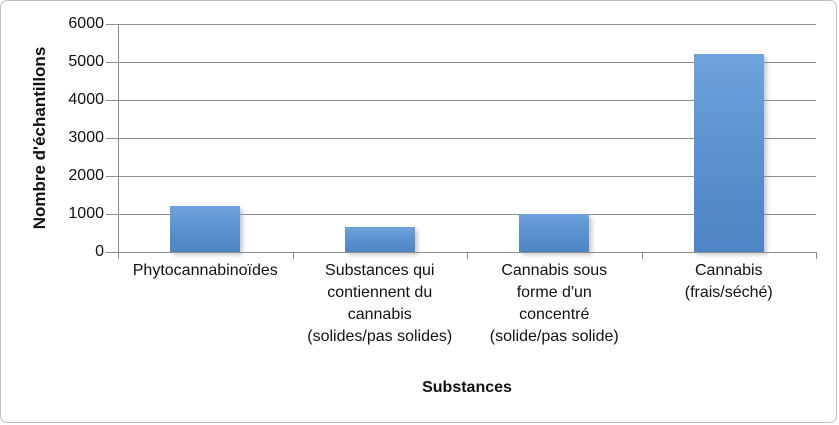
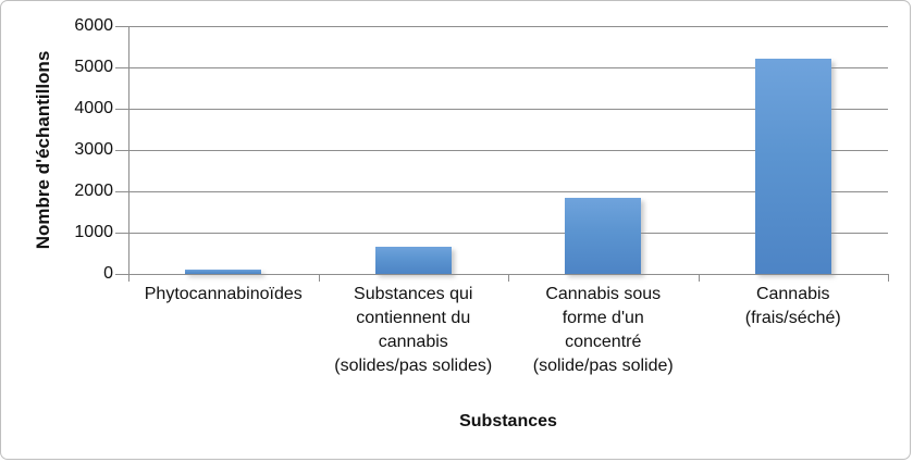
Phytocannabinoïdes: 1200 -> 100
Cannabis sous forme d'un concentré (solide/pas solide): 1000 -> 1800
